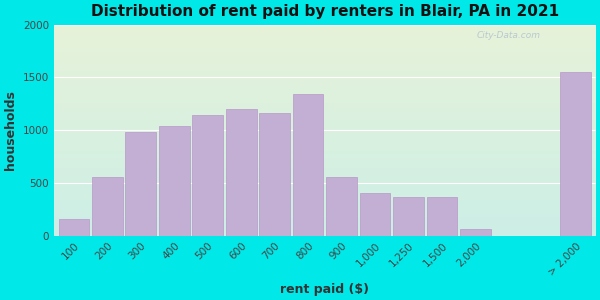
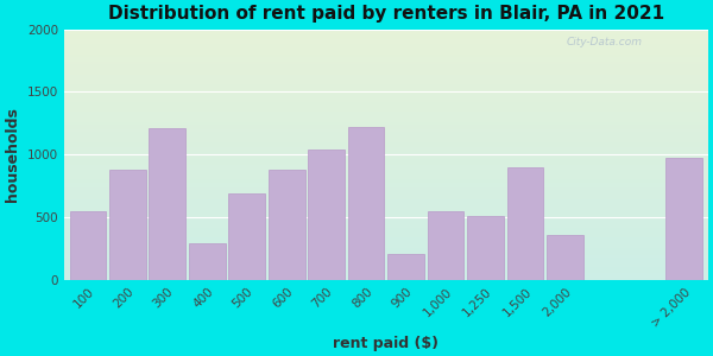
100: 160 -> 550
200: 560 -> 880
300: 980 -> 1210
400: 1040 -> 290
500: 1140 -> 690
600: 1200 -> 880
700: 1160 -> 1040
800: 1340 -> 1220
900: 560 -> 210
1,000: 410 -> 550
1,250: 370 -> 510
1,500: 370 -> 900
2,000: 70 -> 360
> 2,000: 1550 -> 970
